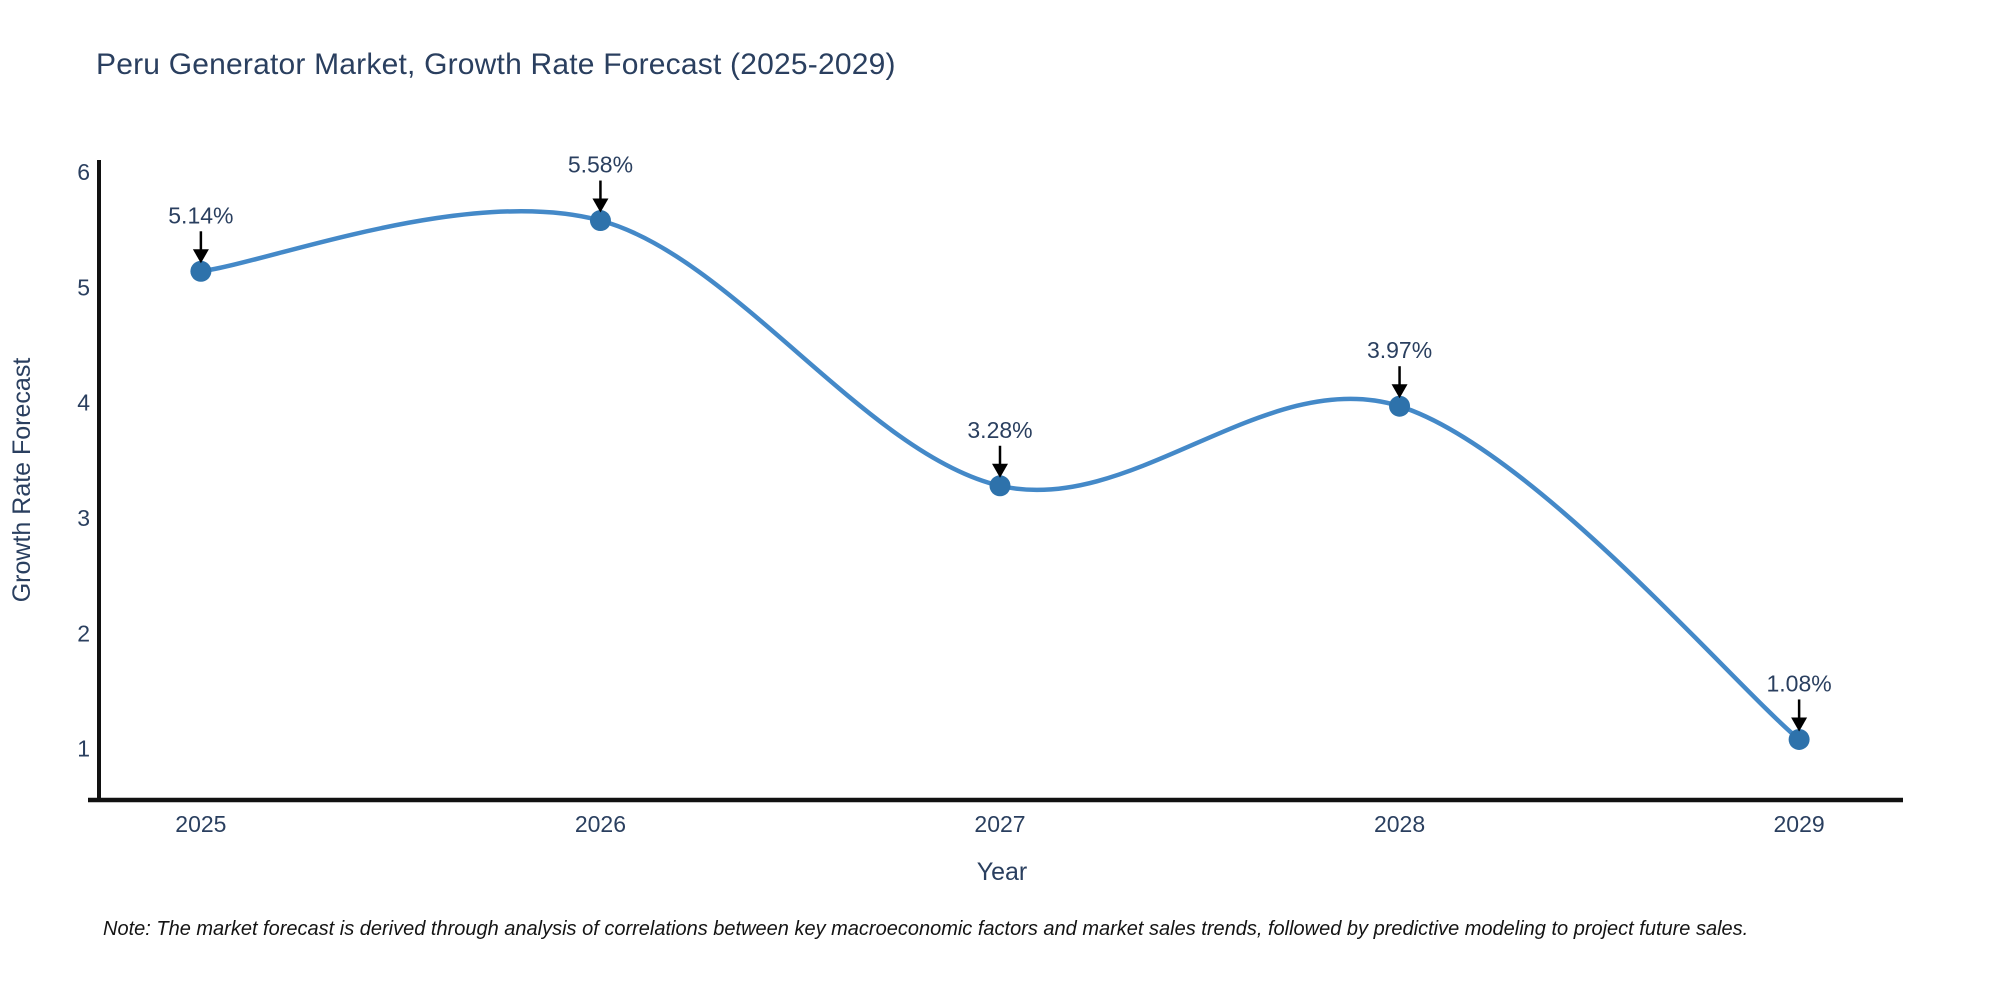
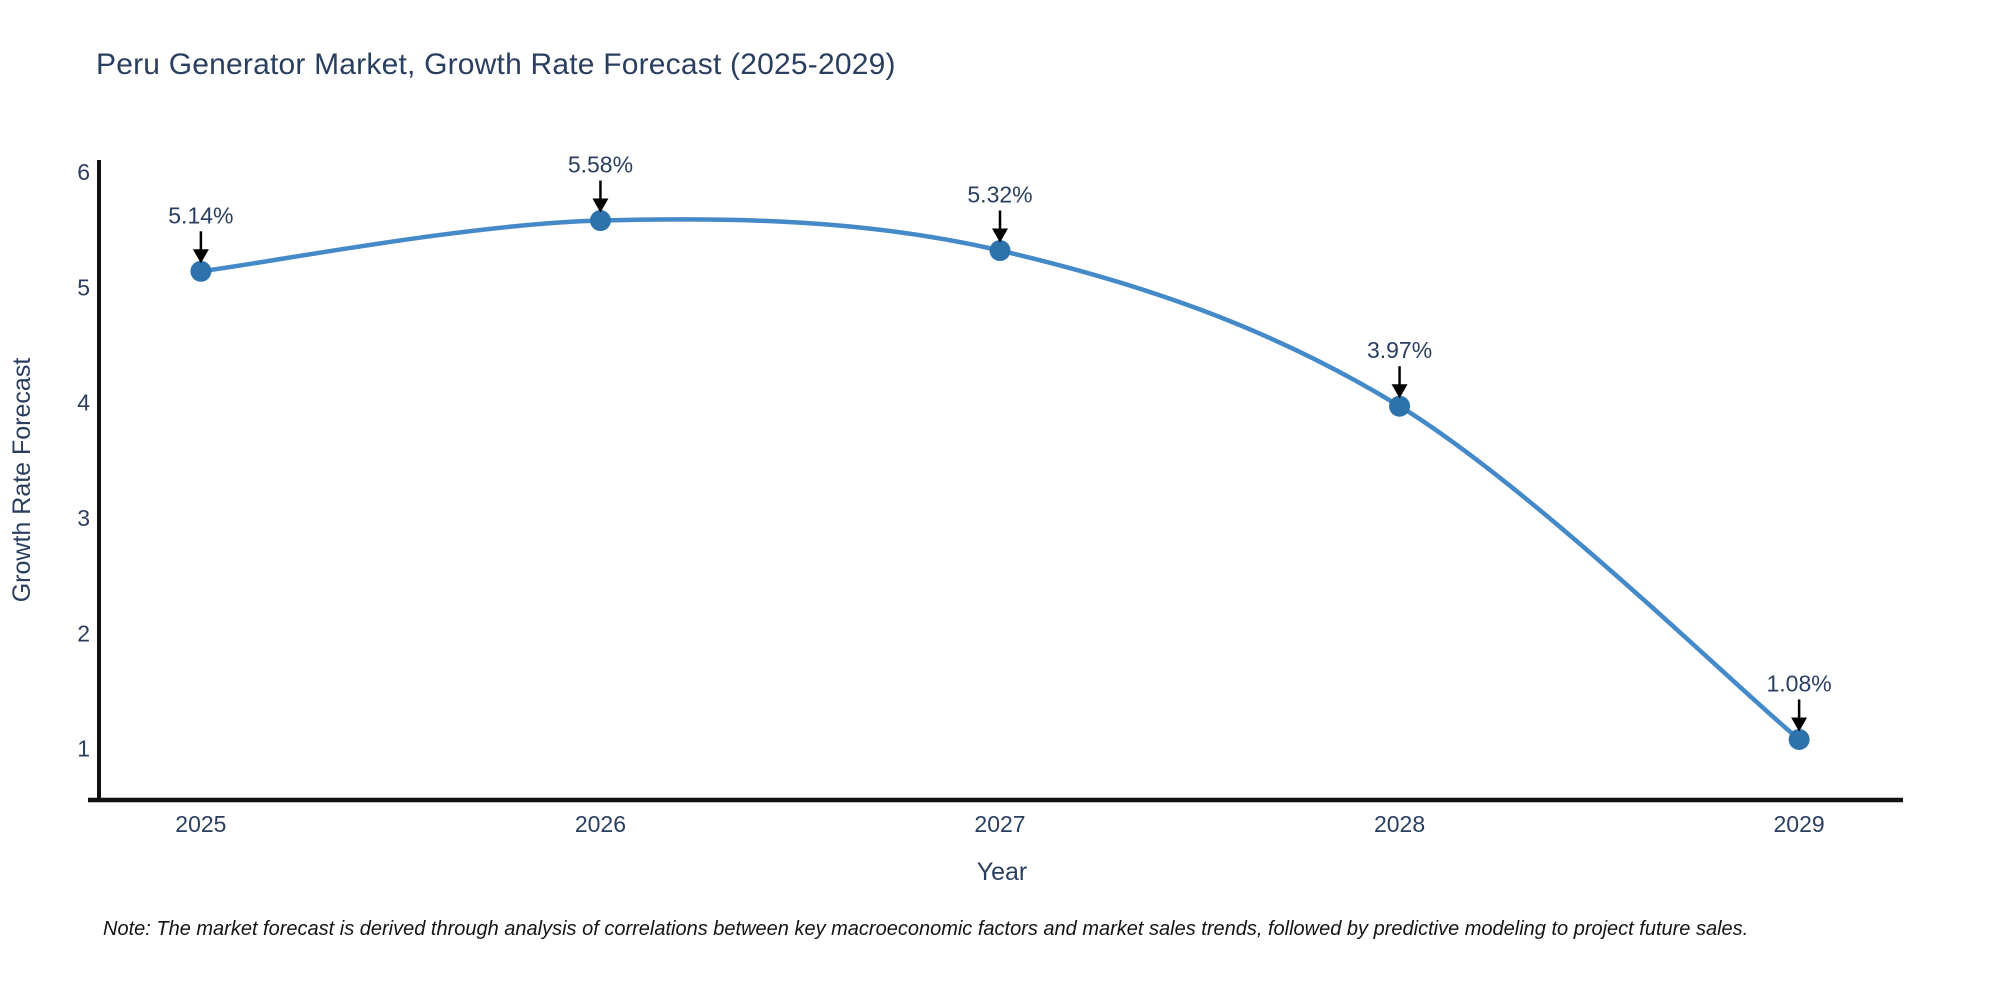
2027: 3.28% -> 5.32%
